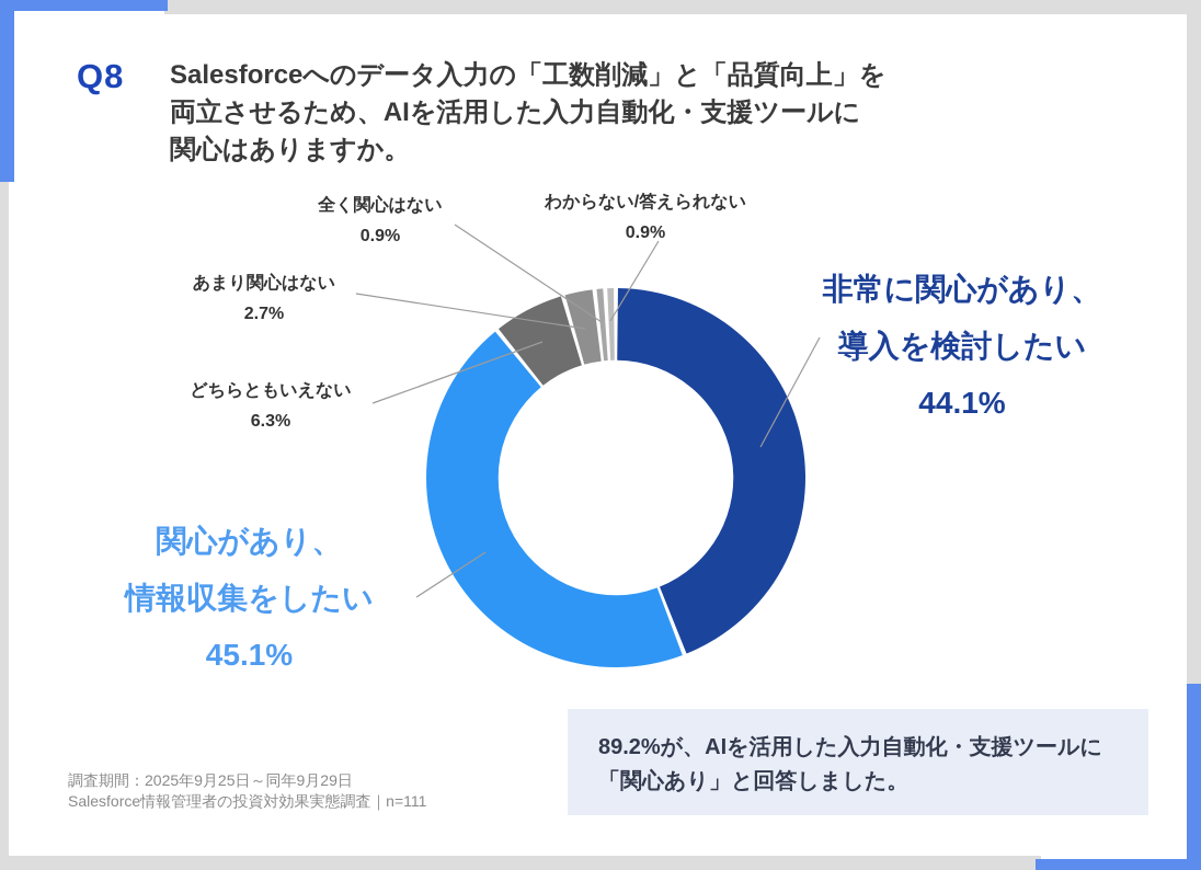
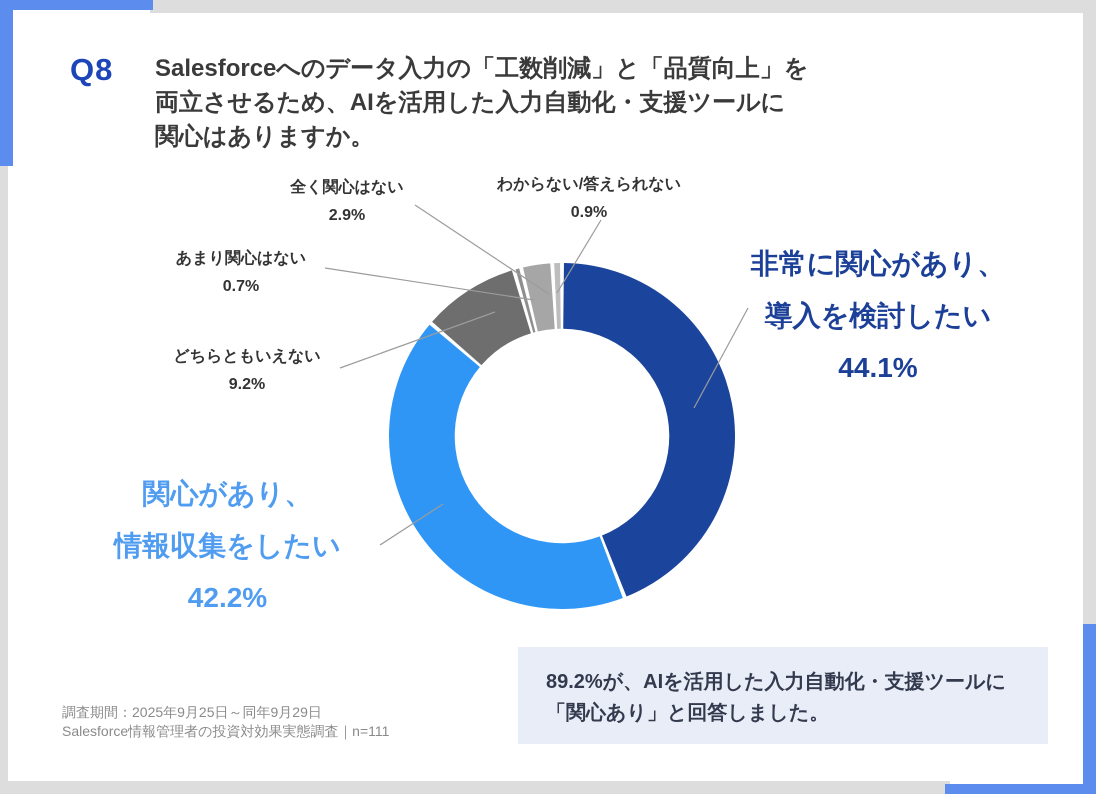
関心があり、情報収集をしたい: 45.1% -> 42.2%
どちらともいえない: 6.3% -> 9.2%
あまり関心はない: 2.7% -> 0.7%
全く関心はない: 0.9% -> 2.9%
